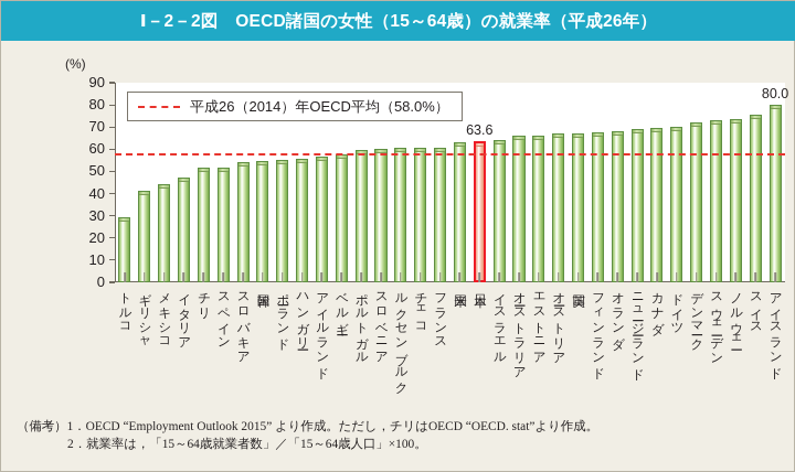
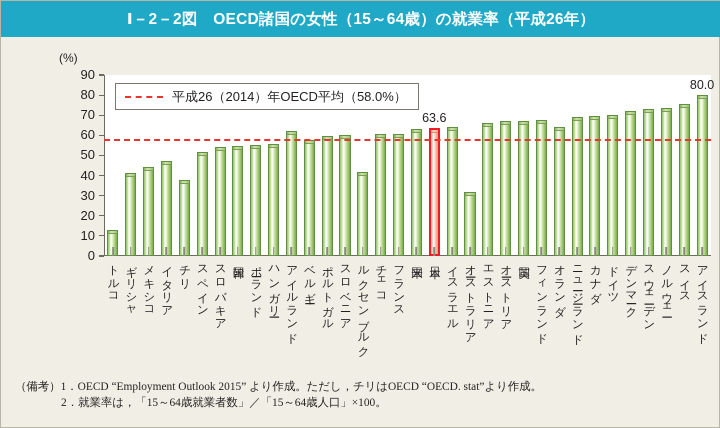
トルコ: 30 -> 13
チリ: 52 -> 38
アイルランド: 57 -> 62
ルクセンブルク: 60 -> 42
オーストラリア: 66 -> 32
オランダ: 68 -> 64
